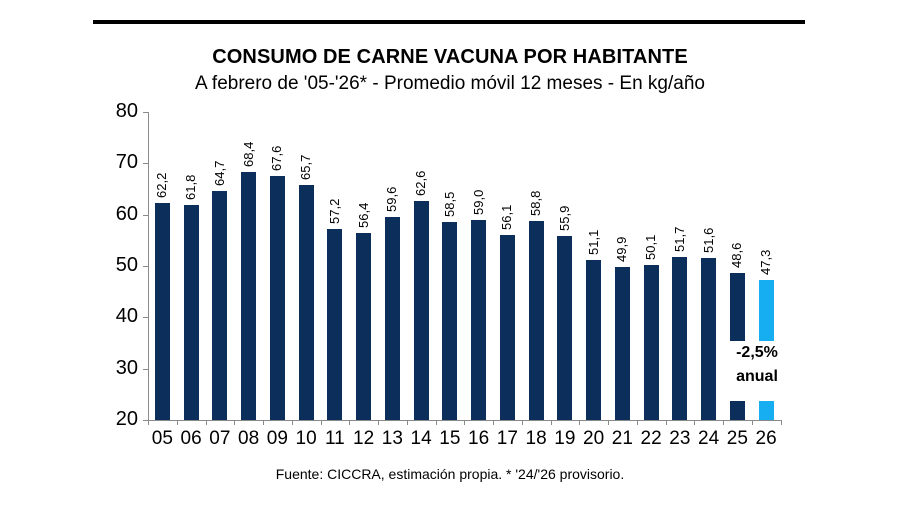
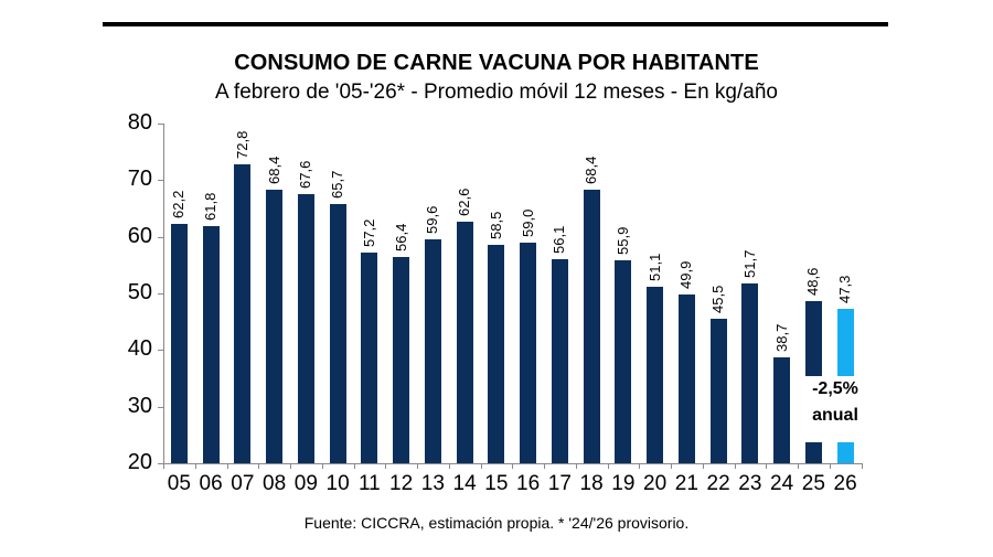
07: 64,7 -> 72,8
18: 58,8 -> 68,4
22: 50,1 -> 45,5
24: 51,6 -> 38,7
